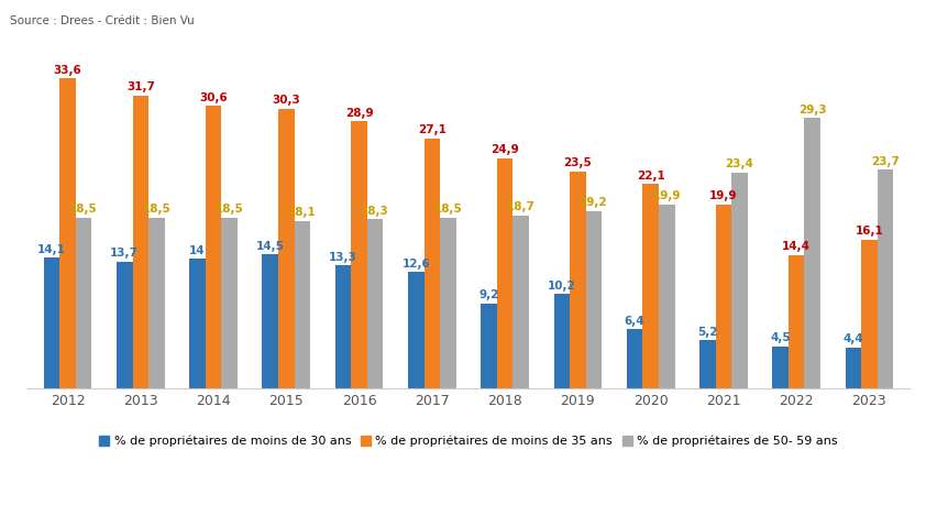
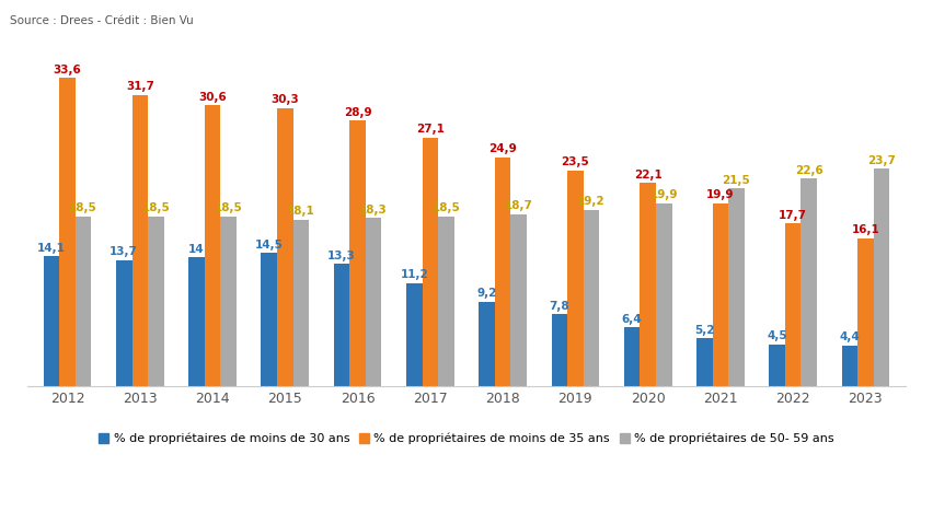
% de propriétaires de moins de 30 ans/2017: 12,6 -> 11,2
% de propriétaires de moins de 30 ans/2019: 10,2 -> 7,8
% de propriétaires de 50- 59 ans/2021: 23,4 -> 21,5
% de propriétaires de moins de 35 ans/2022: 14,4 -> 17,7
% de propriétaires de 50- 59 ans/2022: 29,3 -> 22,6
